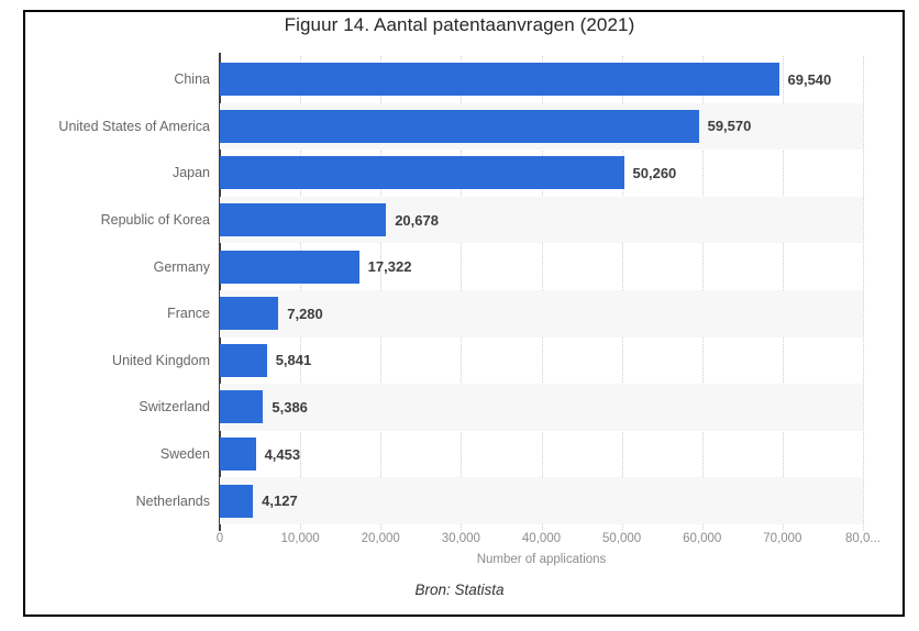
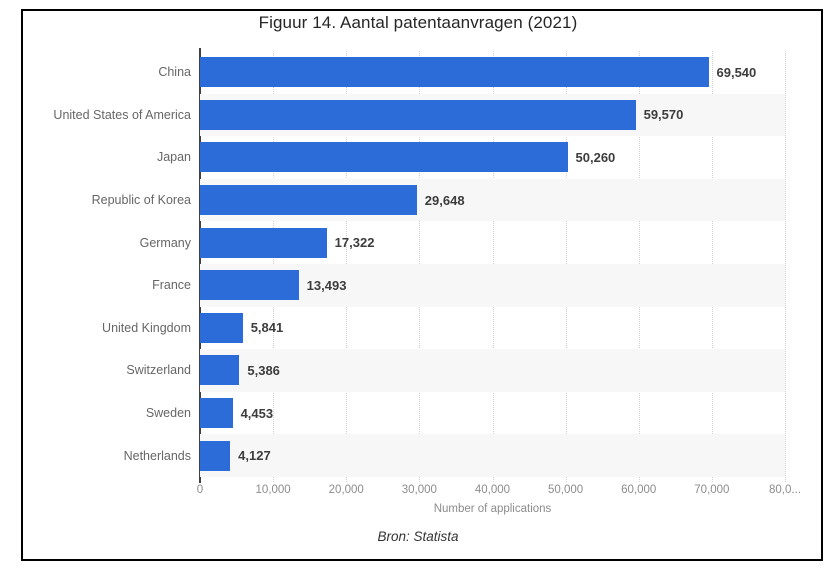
Republic of Korea: 20,678 -> 29,648
France: 7,280 -> 13,493
